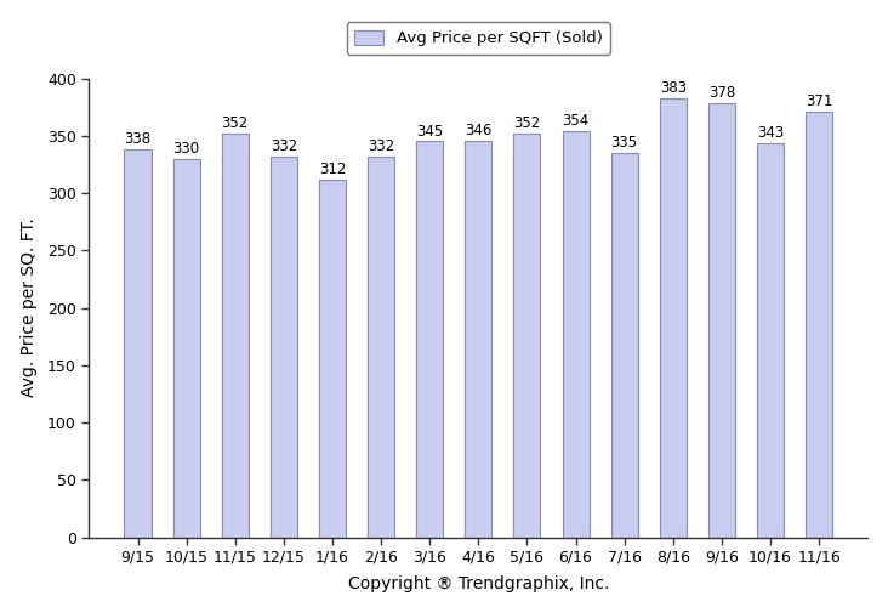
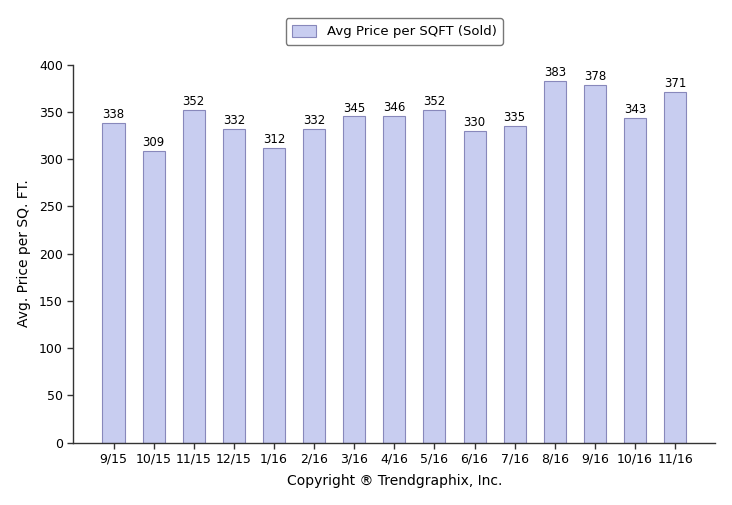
10/15: 330 -> 309
6/16: 354 -> 330
